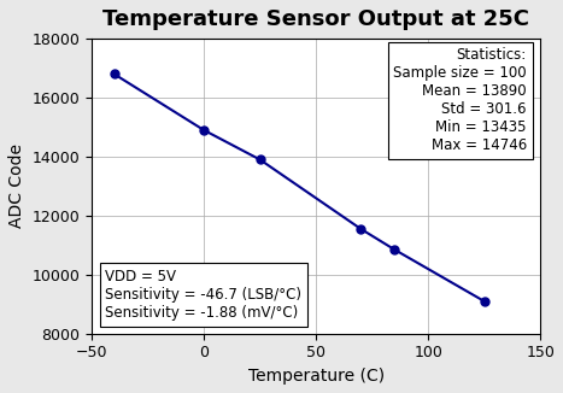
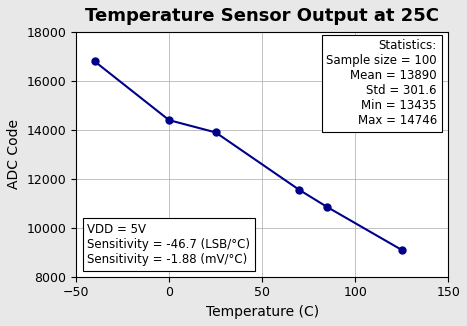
0: 14900 -> 14400
